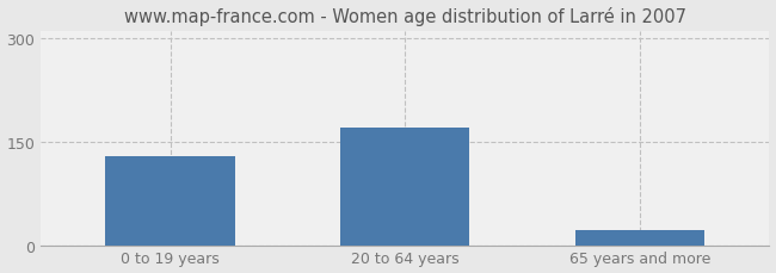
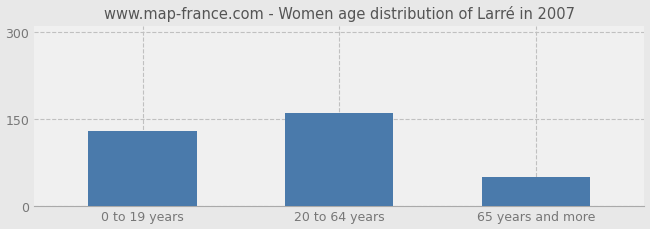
20 to 64 years: 170 -> 160
65 years and more: 22 -> 50
